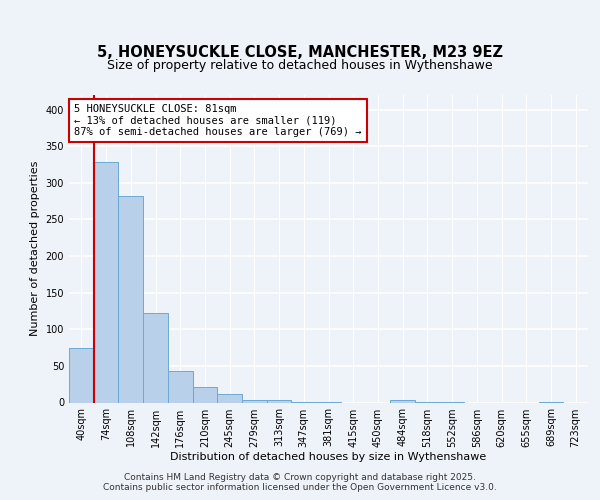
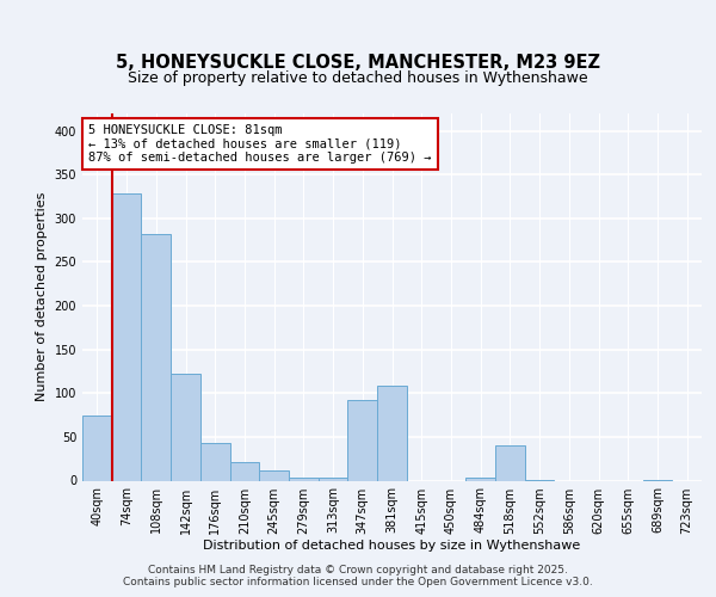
347sqm: 1 -> 92
381sqm: 1 -> 108
518sqm: 1 -> 40
